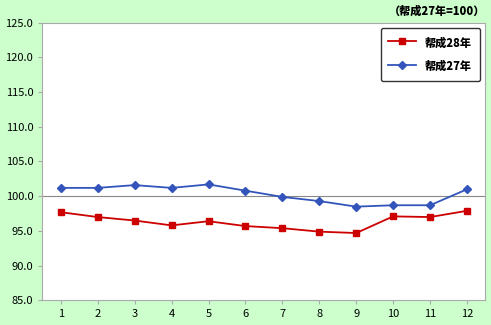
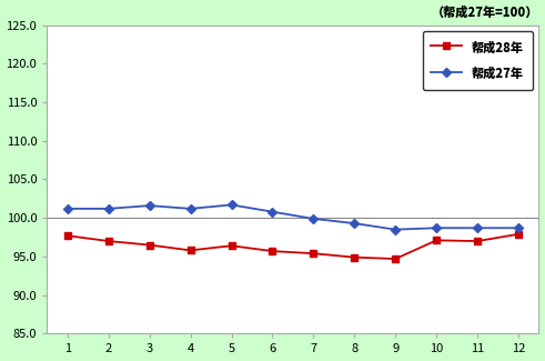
帮成27年/12: 101.0 -> 98.7
